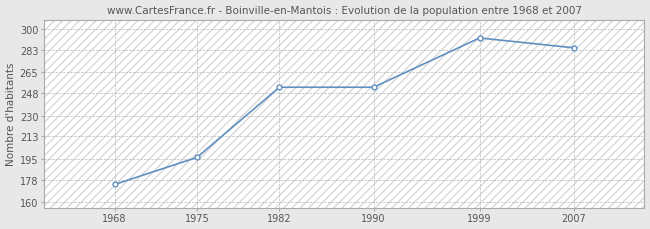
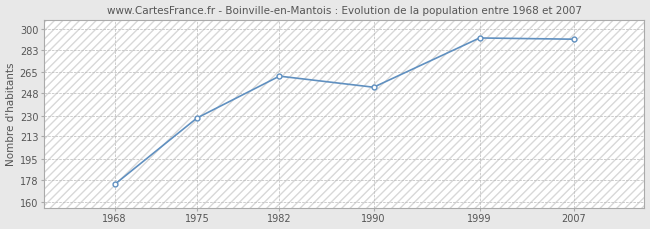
1975: 196 -> 228
1982: 253 -> 262
2007: 285 -> 292
